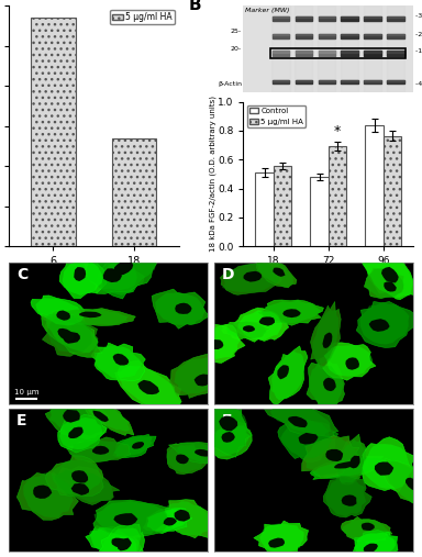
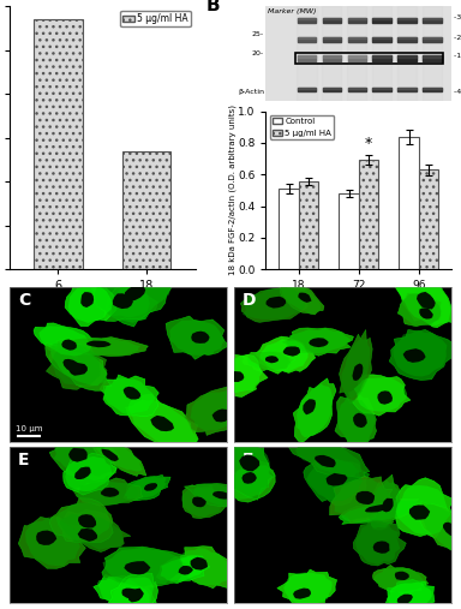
5 μg/ml HA/96: 0.77 -> 0.63
